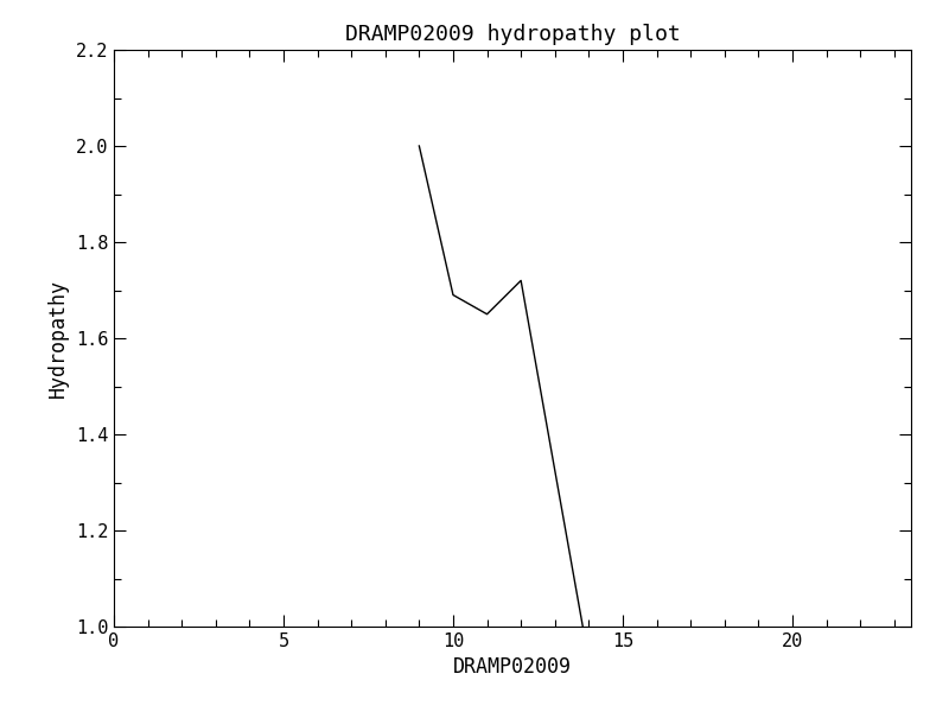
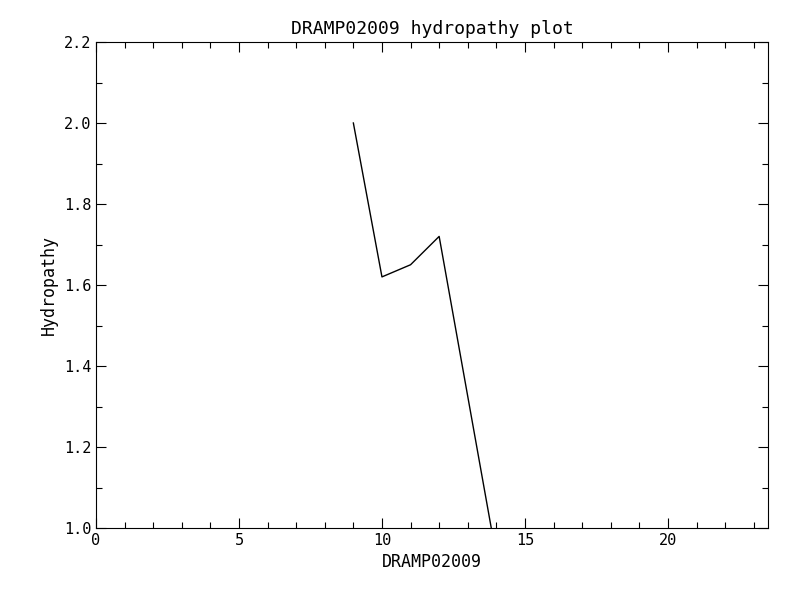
10: 1.69 -> 1.62
